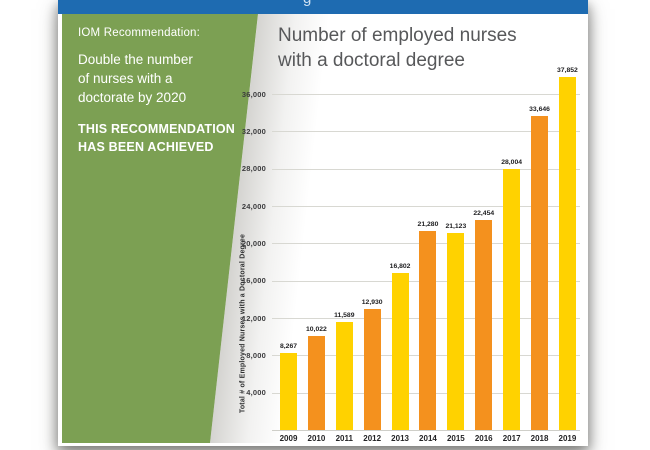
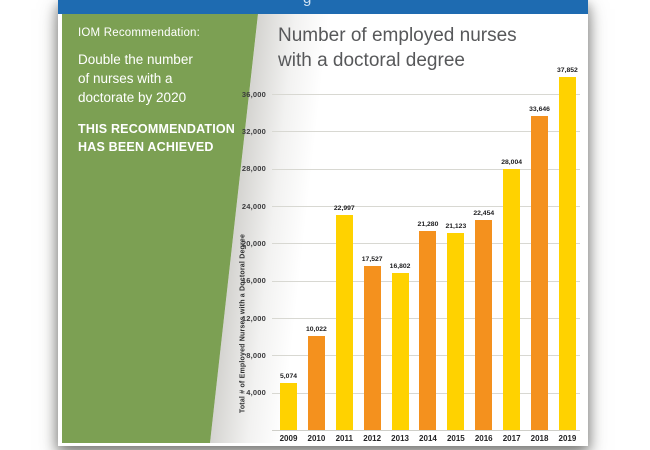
2009: 8,267 -> 5,074
2011: 11,589 -> 22,997
2012: 12,930 -> 17,527
